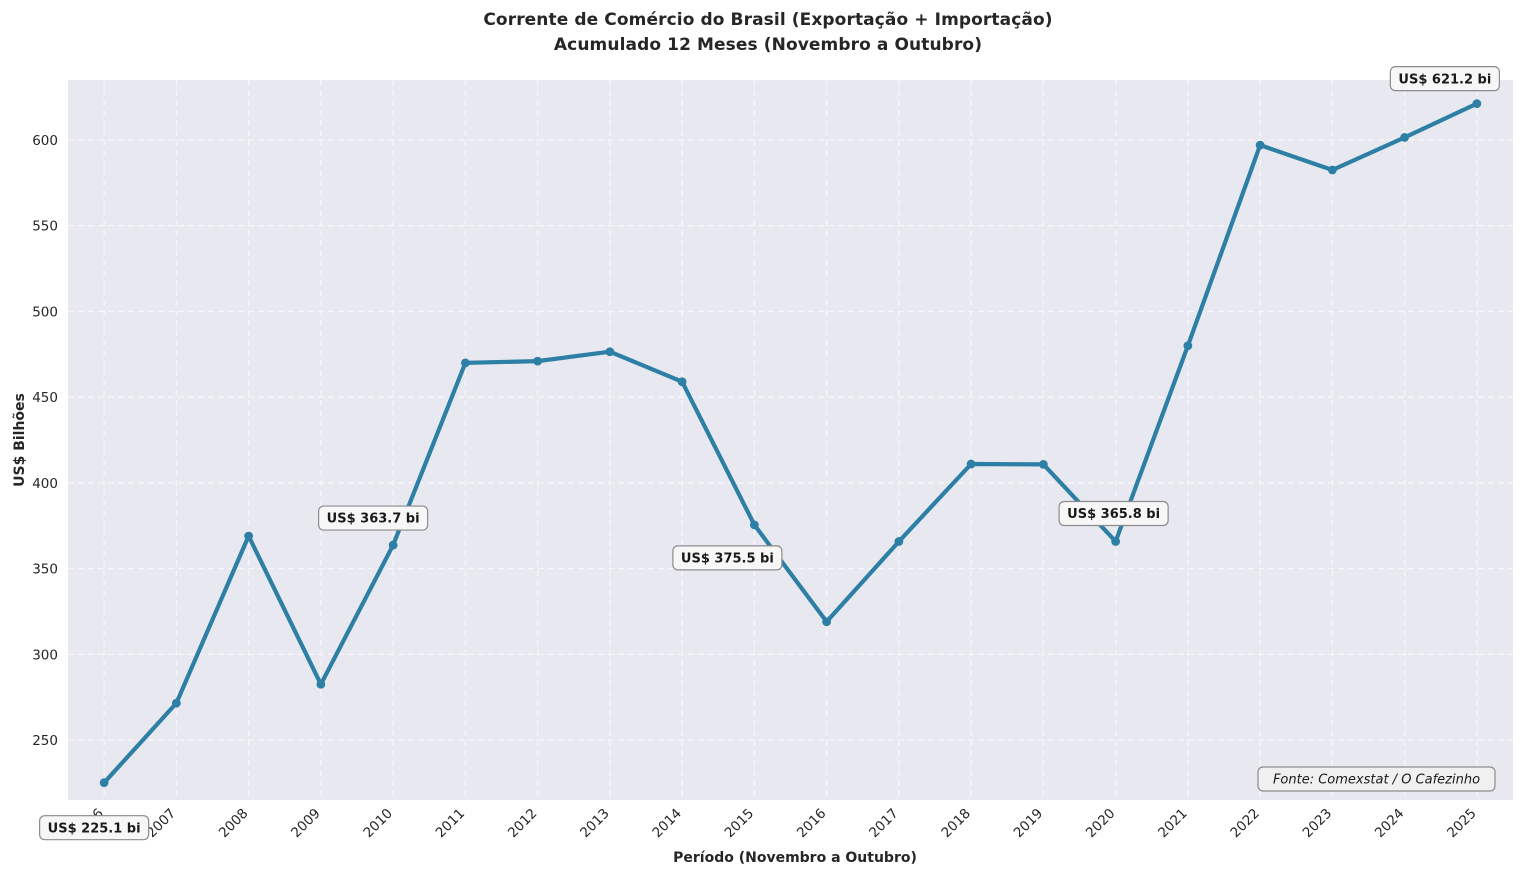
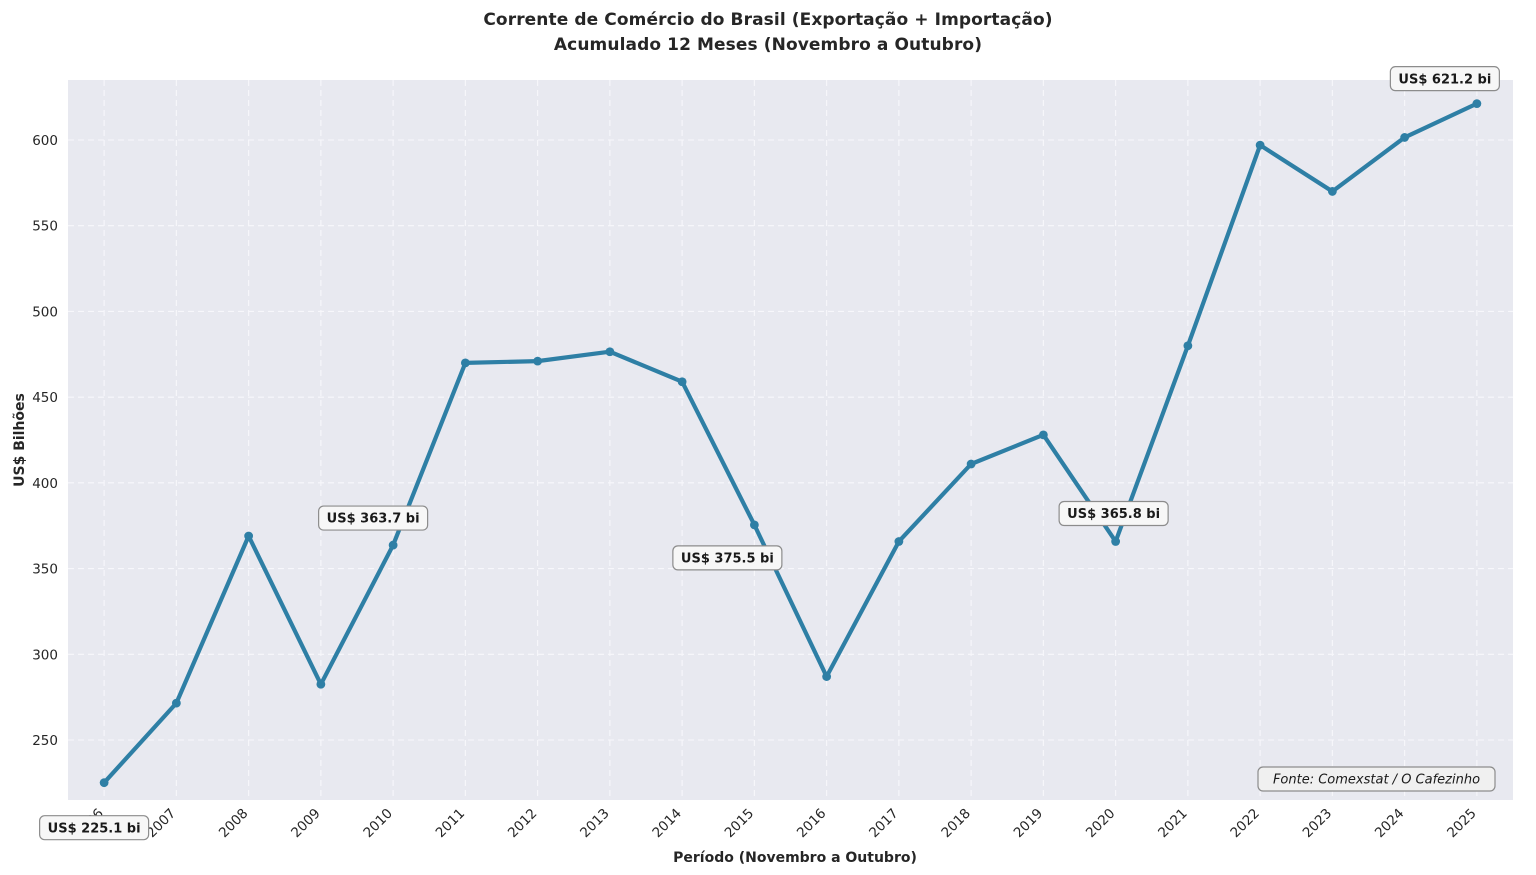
2016: 319 -> 287
2019: 411 -> 428
2023: 582 -> 570
